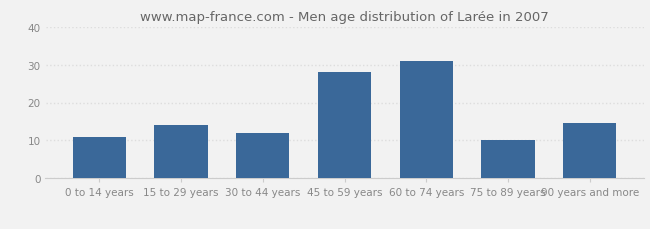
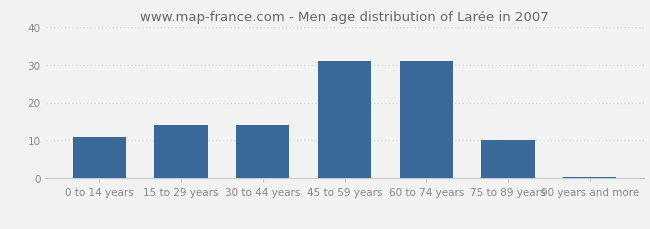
30 to 44 years: 12.0 -> 14.0
45 to 59 years: 28.0 -> 31.0
90 years and more: 14.5 -> 0.5
